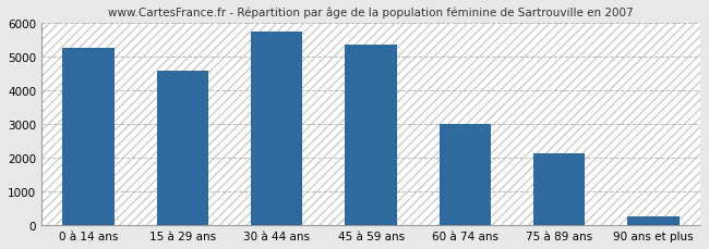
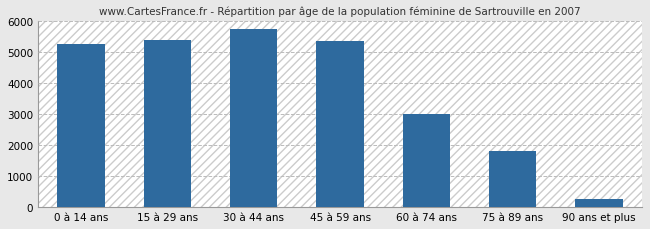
15 à 29 ans: 4600 -> 5390
75 à 89 ans: 2150 -> 1830
